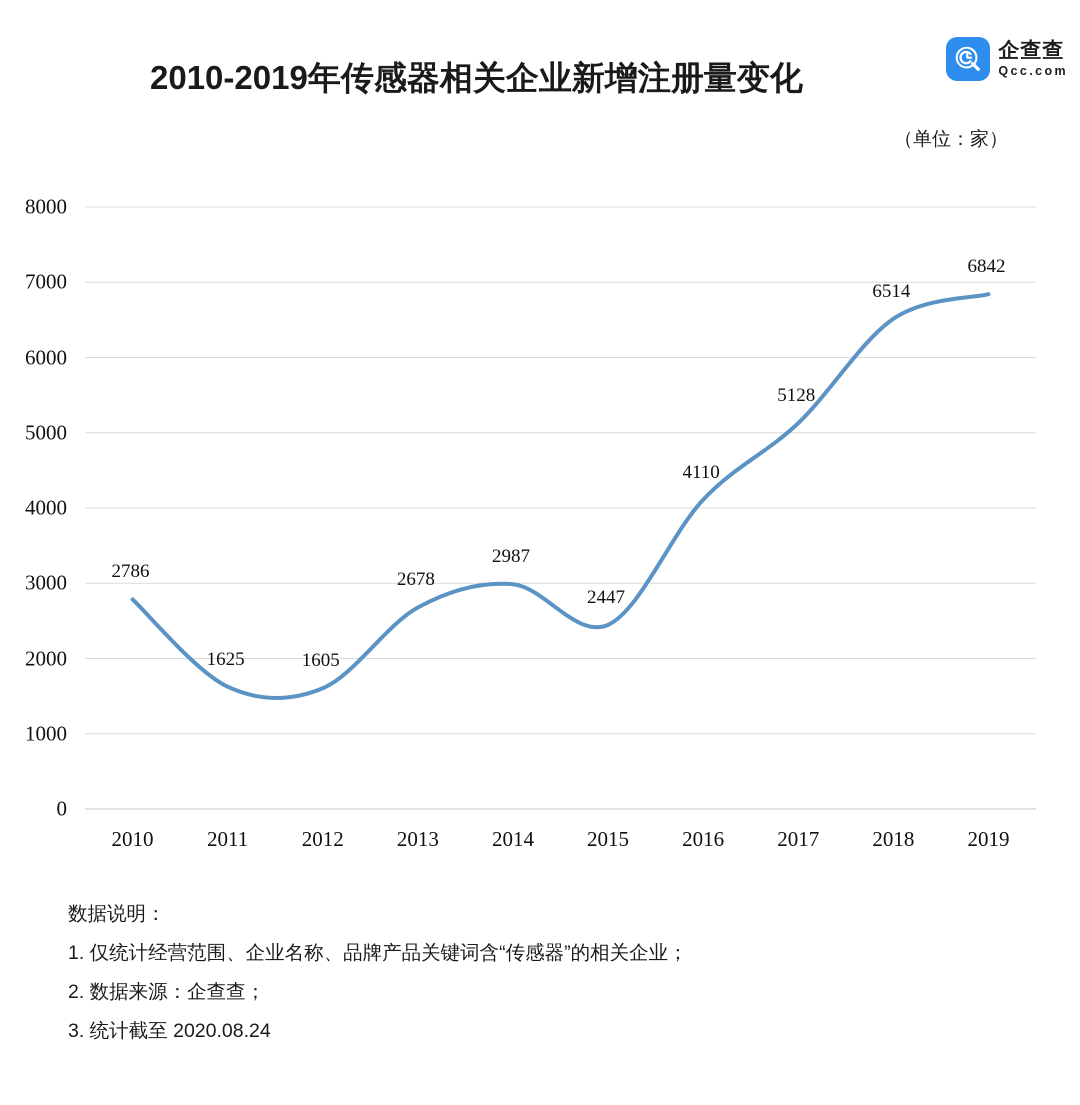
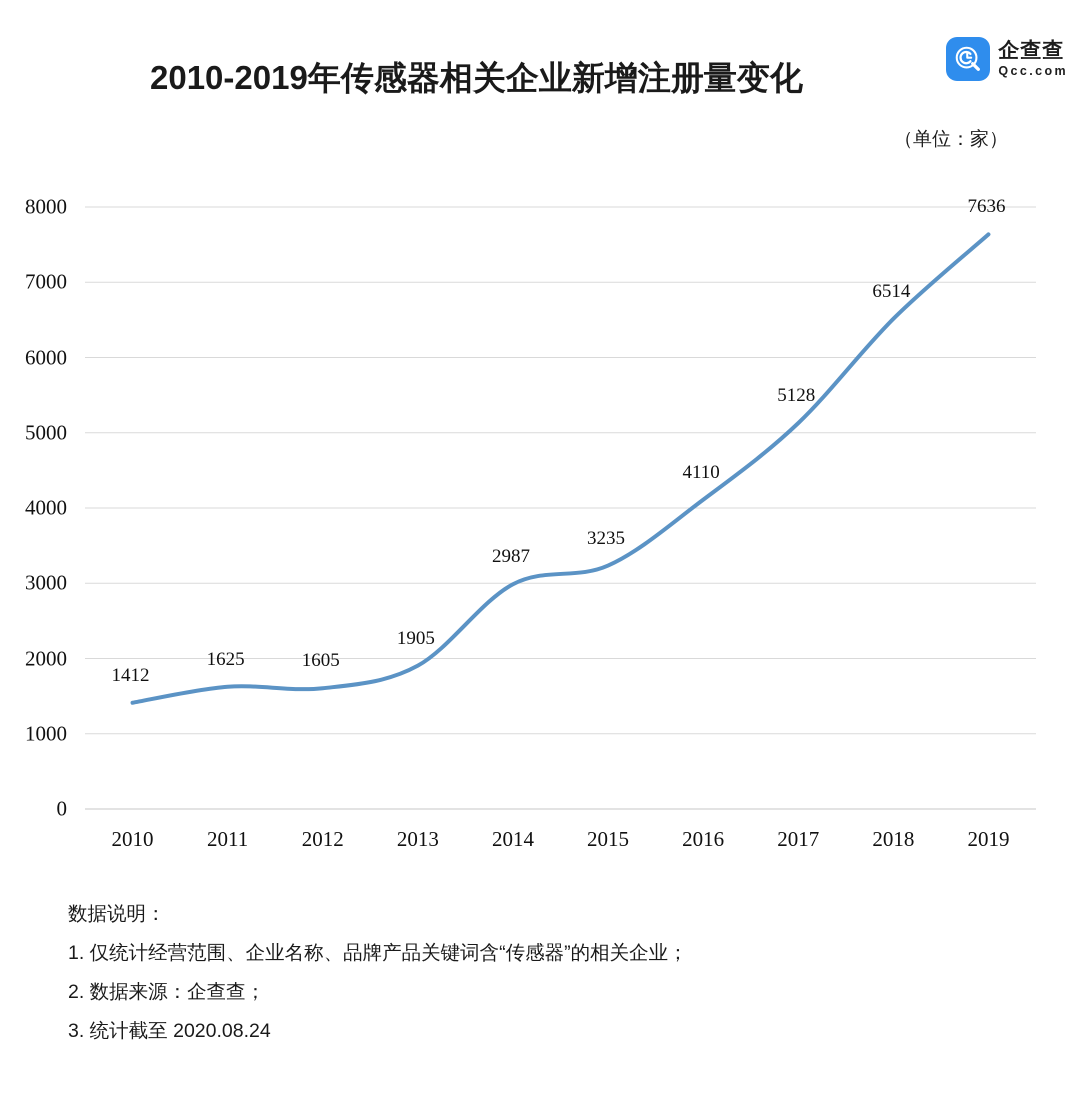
2010: 2786 -> 1412
2013: 2678 -> 1905
2015: 2447 -> 3235
2019: 6842 -> 7636
